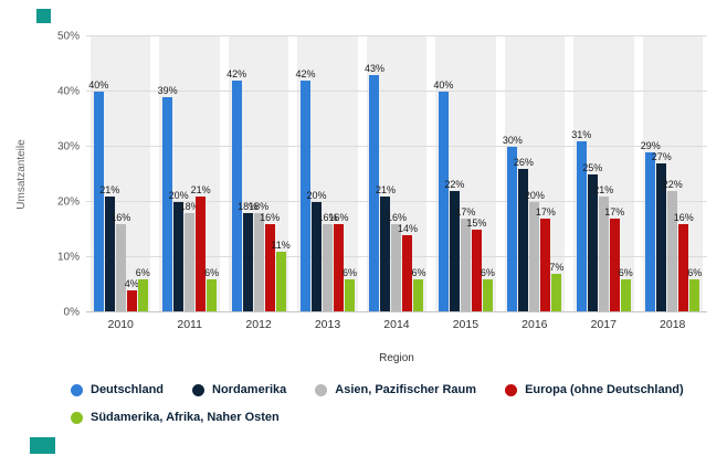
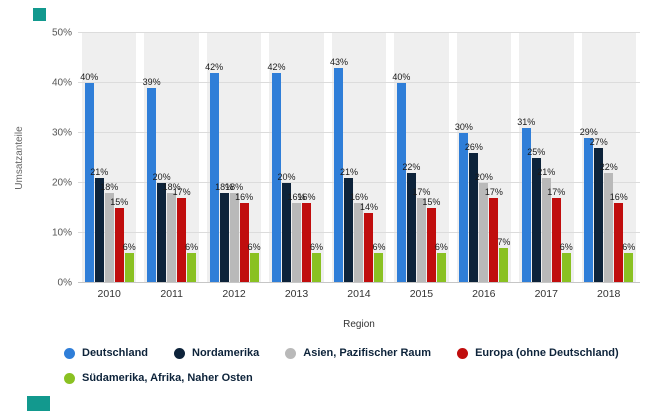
Asien, Pazifischer Raum/2010: 16% -> 18%
Europa (ohne Deutschland)/2010: 4% -> 15%
Europa (ohne Deutschland)/2011: 21% -> 17%
Südamerika, Afrika, Naher Osten/2012: 11% -> 6%
